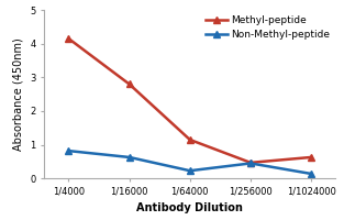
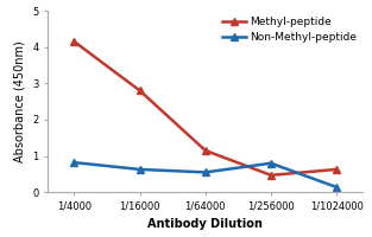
Non-Methyl-peptide/1/64000: 0.23 -> 0.55
Non-Methyl-peptide/1/256000: 0.45 -> 0.80
